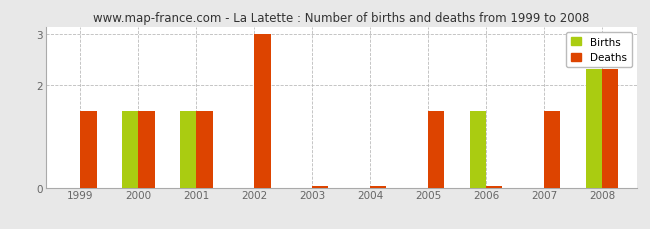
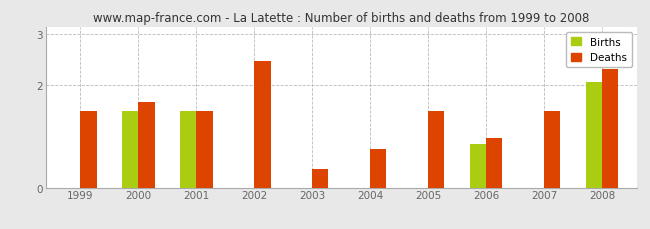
Deaths/2000: 1.50 -> 1.68
Deaths/2002: 3.00 -> 2.48
Deaths/2003: 0.04 -> 0.36
Deaths/2004: 0.04 -> 0.76
Births/2006: 1.50 -> 0.86
Deaths/2006: 0.04 -> 0.98
Births/2008: 2.33 -> 2.06
